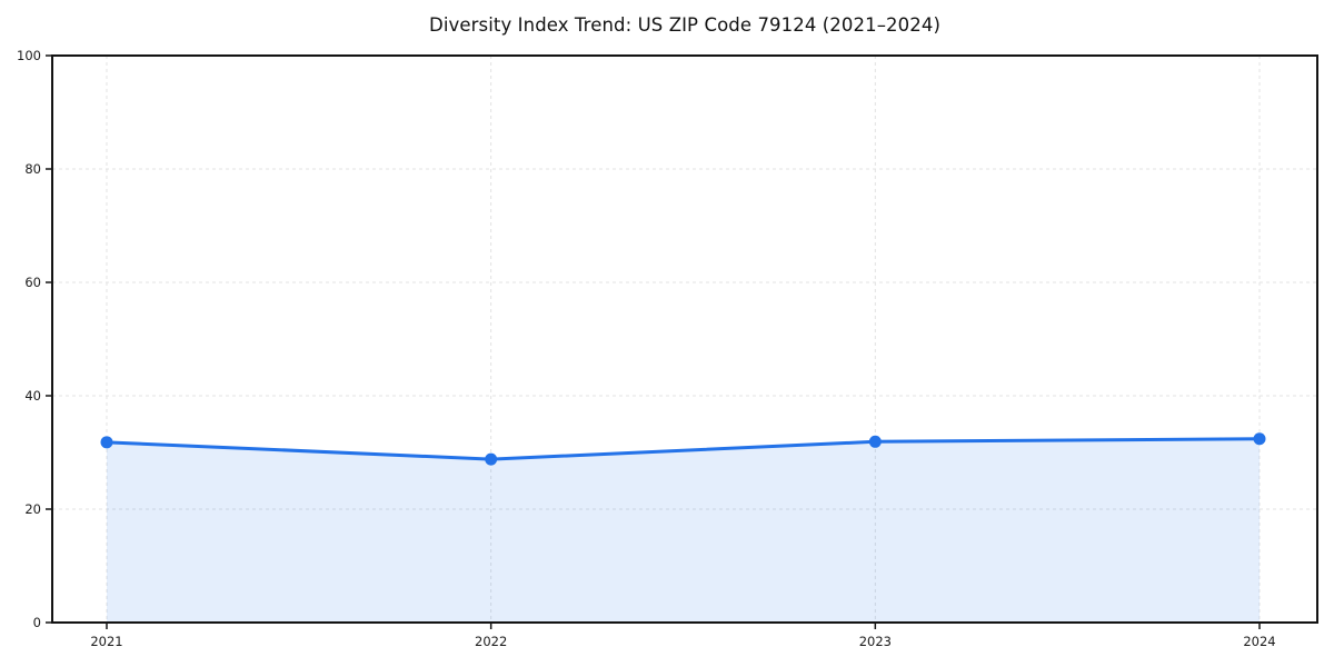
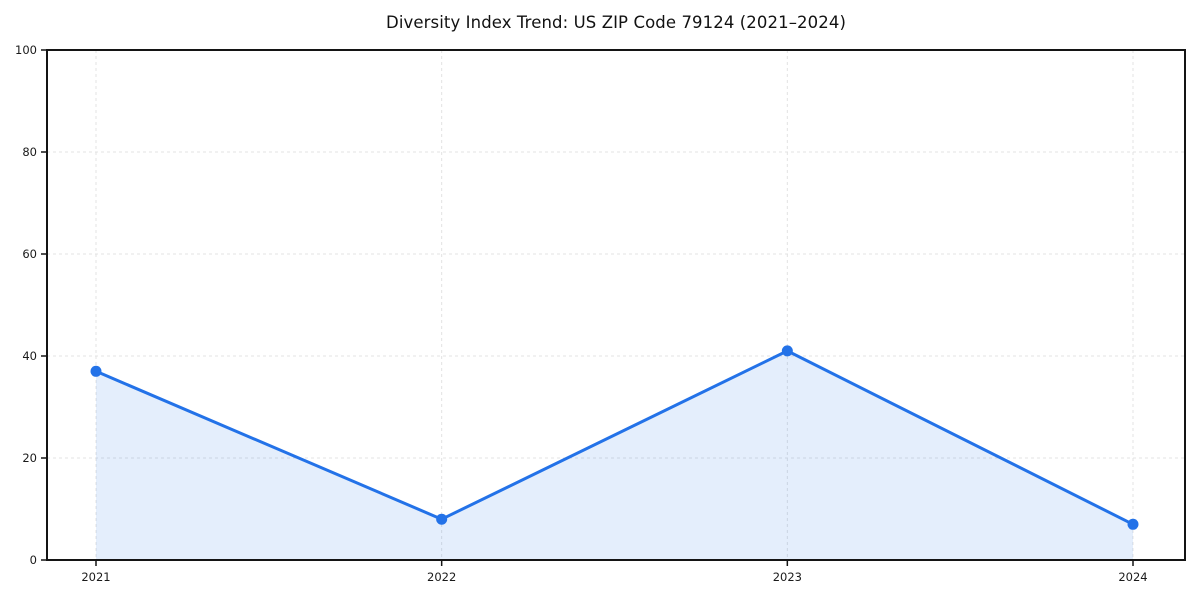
2021: 32 -> 37
2022: 29 -> 8
2023: 32 -> 41
2024: 32 -> 7
